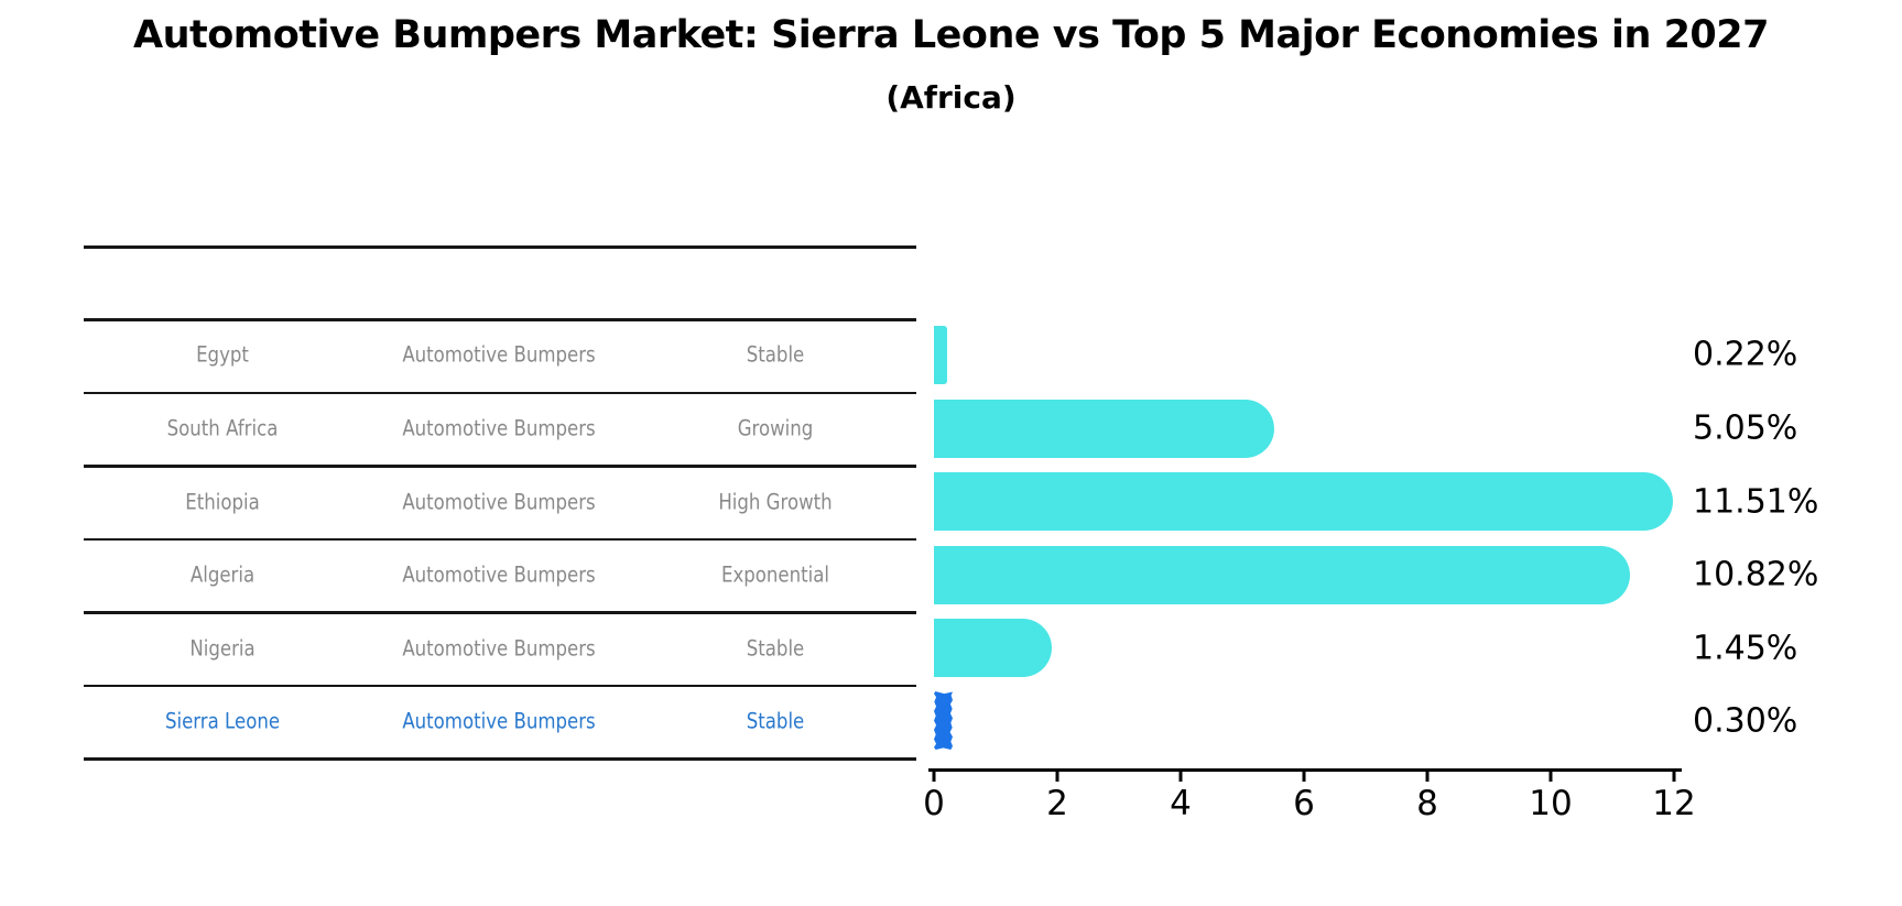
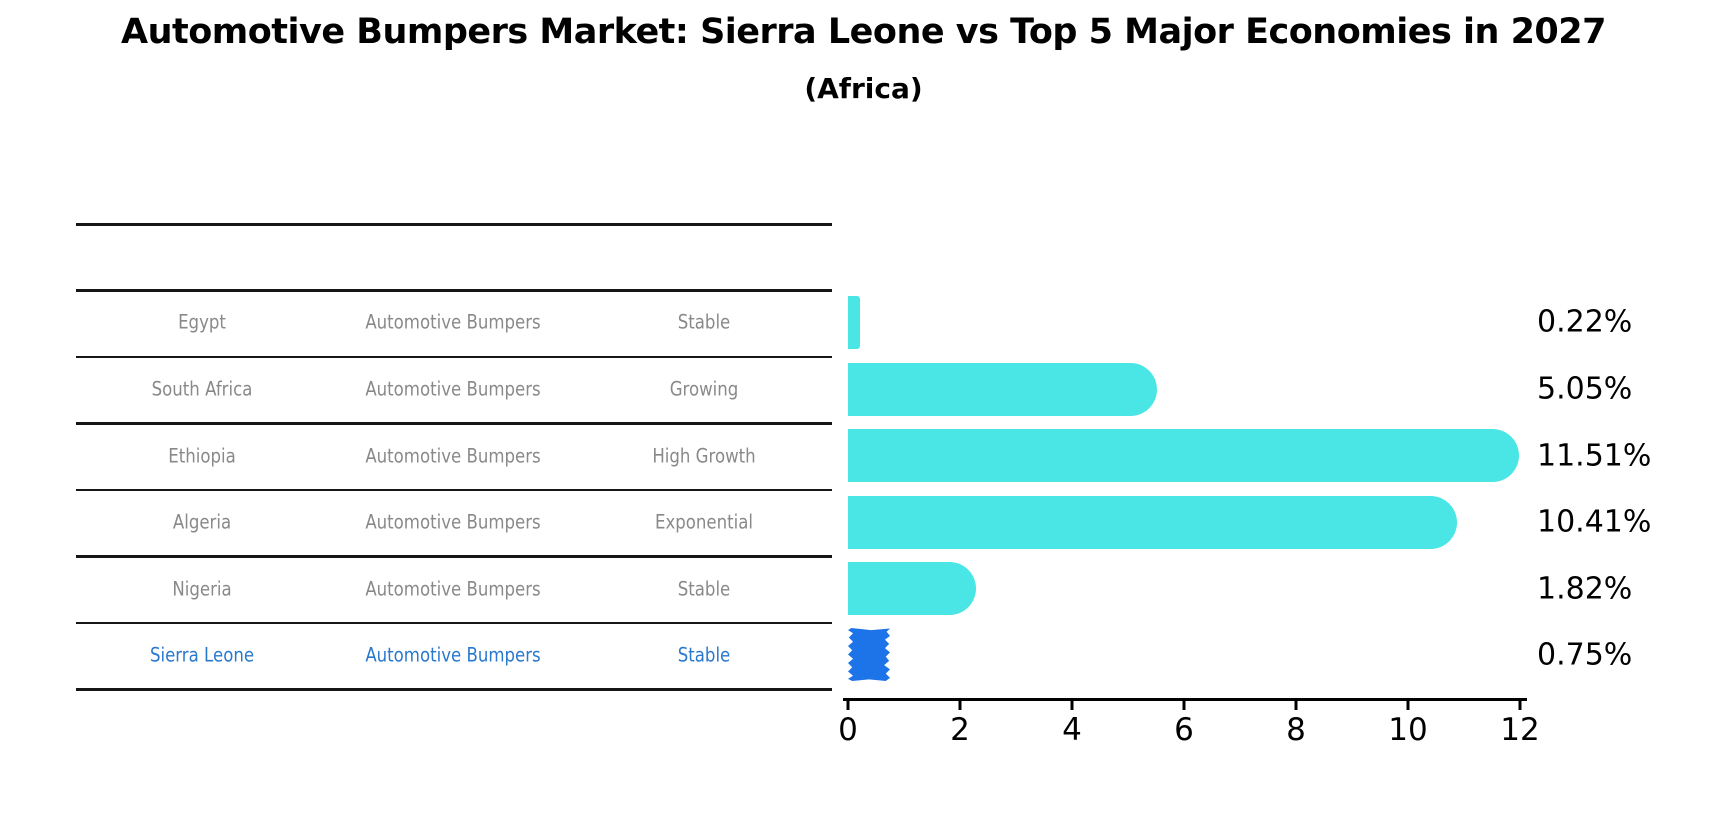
Algeria: 10.82% -> 10.41%
Nigeria: 1.45% -> 1.82%
Sierra Leone: 0.30% -> 0.75%
